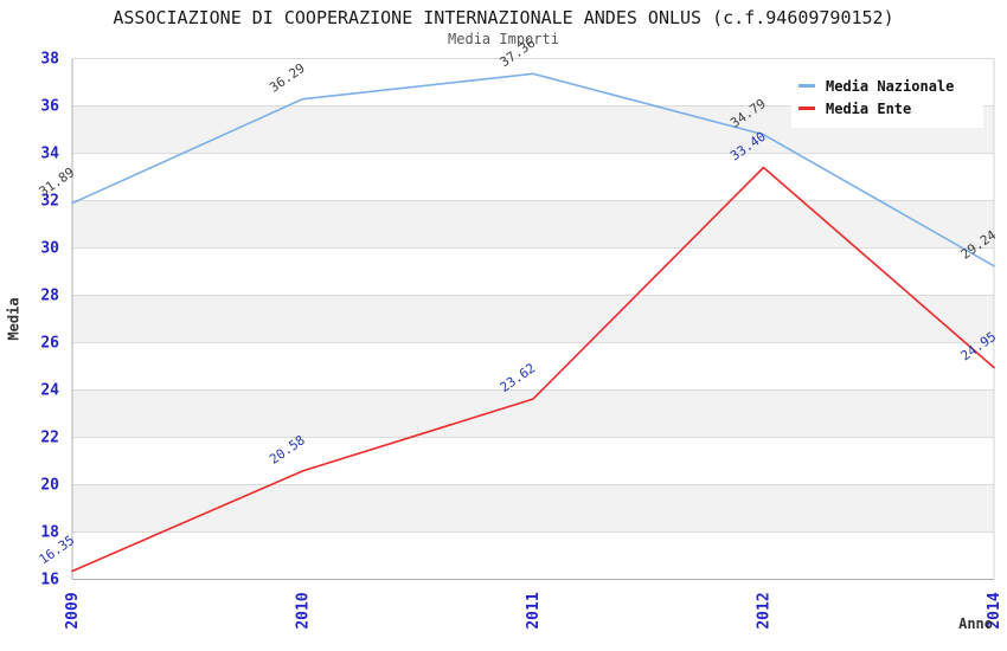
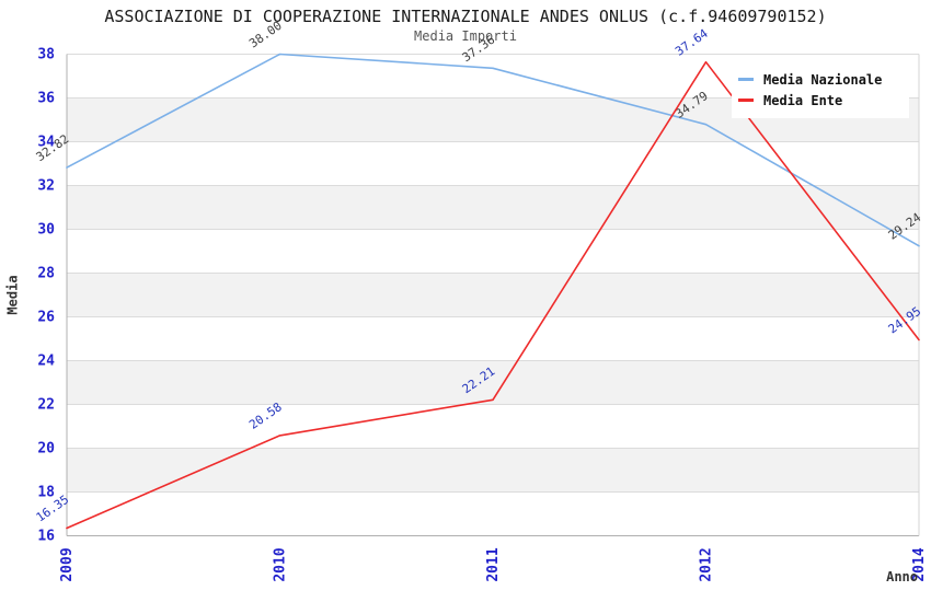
Media Nazionale/2009: 31.89 -> 32.82
Media Nazionale/2010: 36.29 -> 38.00
Media Ente/2011: 23.62 -> 22.21
Media Ente/2012: 33.40 -> 37.64
